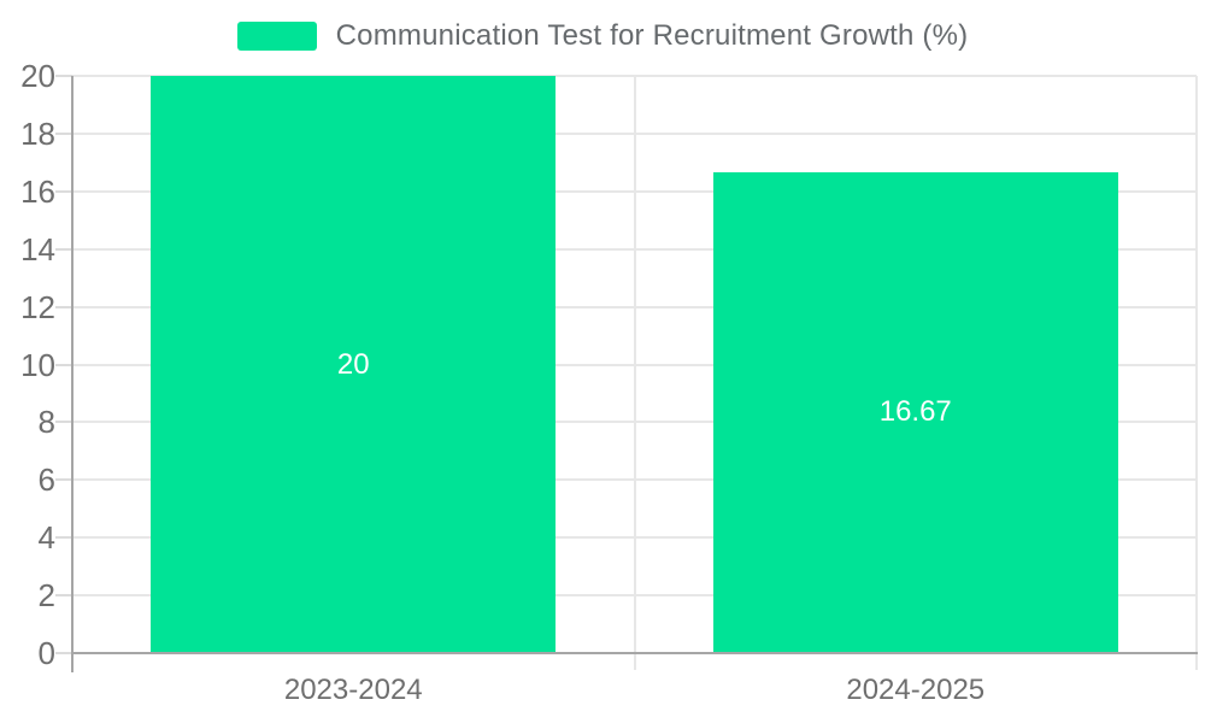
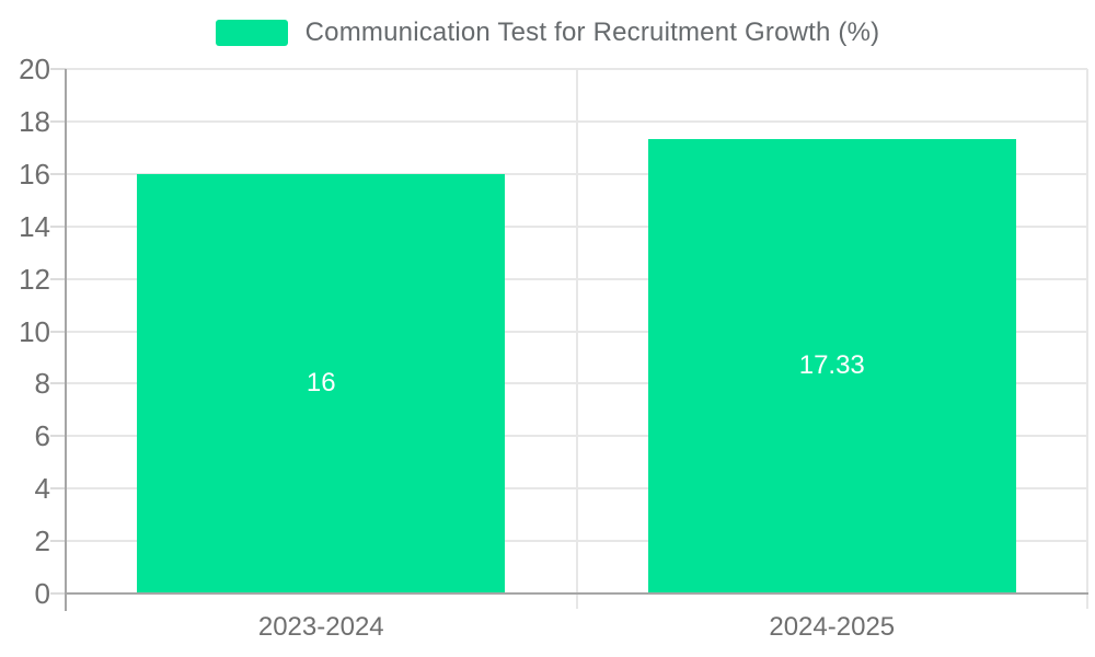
2023-2024: 20 -> 16
2024-2025: 16.67 -> 17.33
